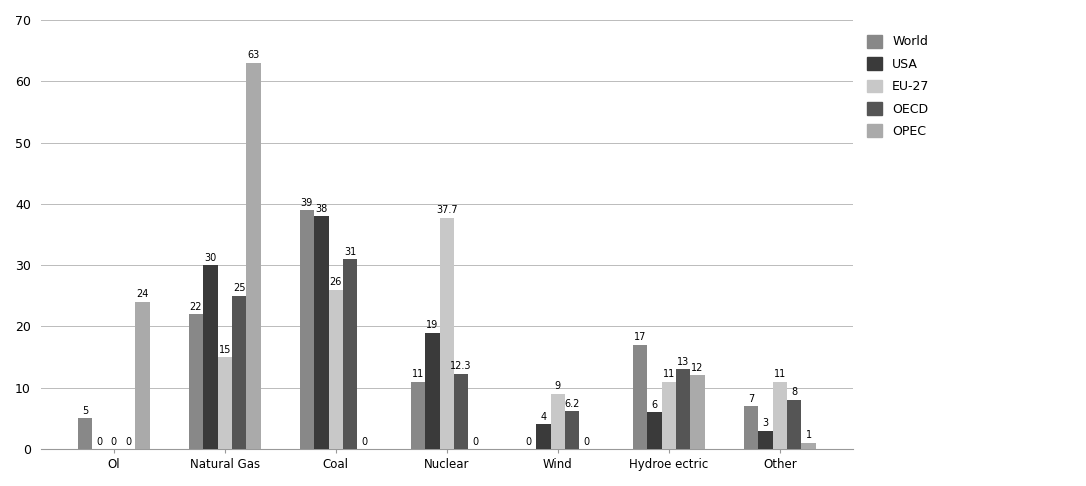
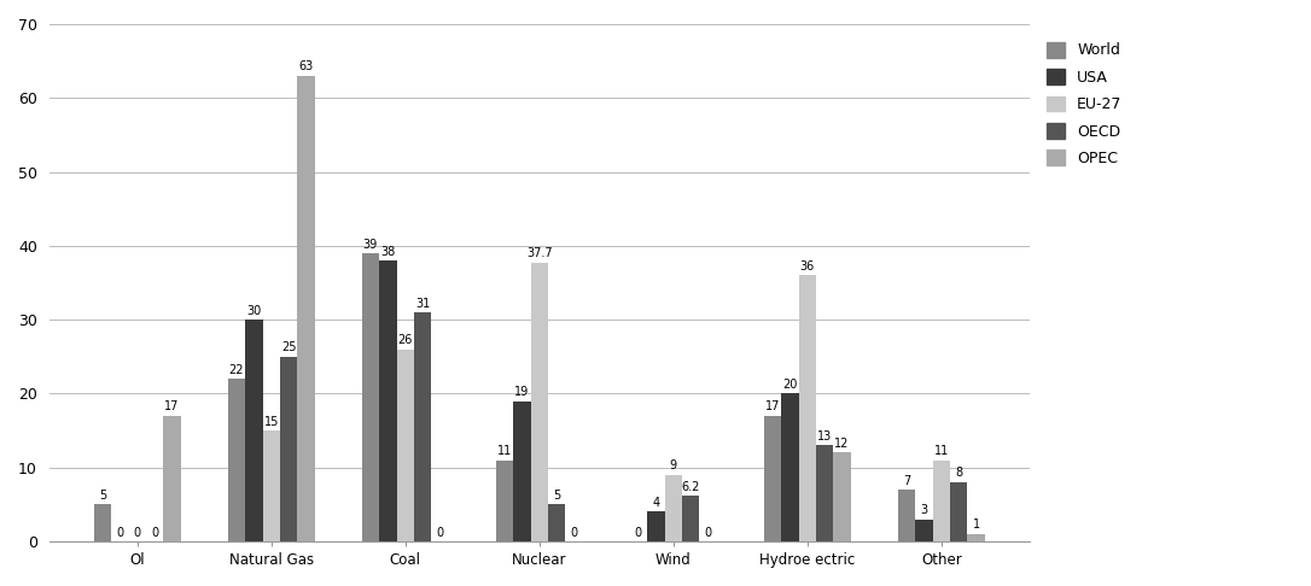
OPEC/Ol: 24 -> 17
OECD/Nuclear: 12.3 -> 5
USA/Hydroe ectric: 6 -> 20
EU-27/Hydroe ectric: 11 -> 36
